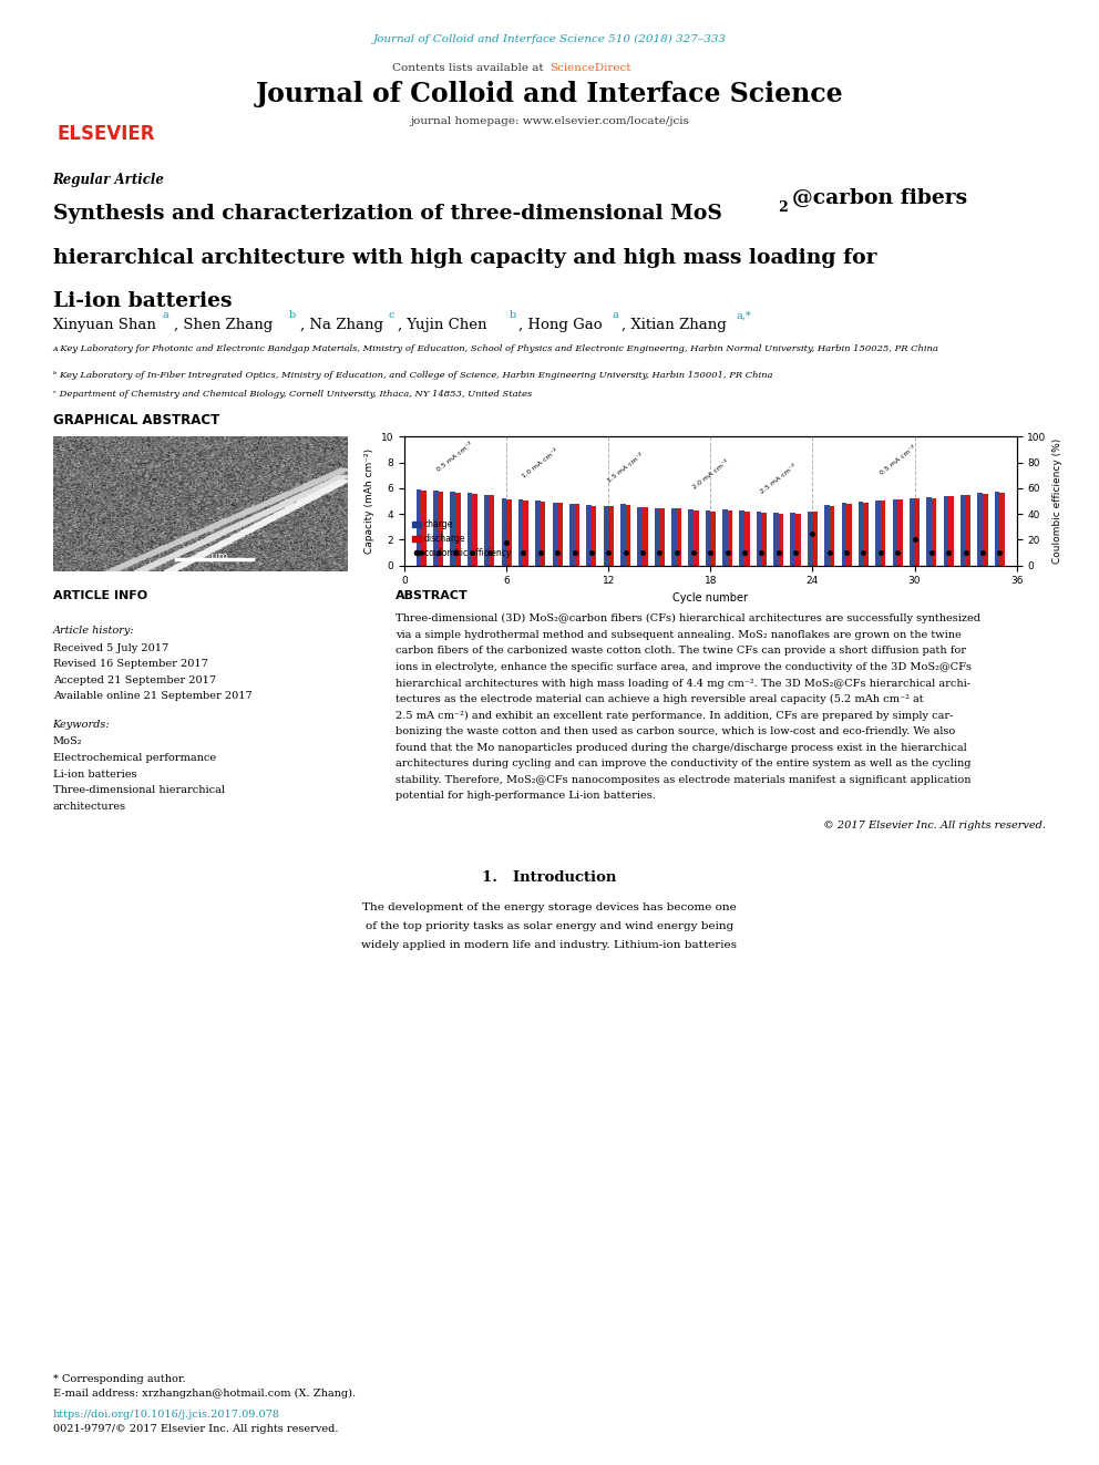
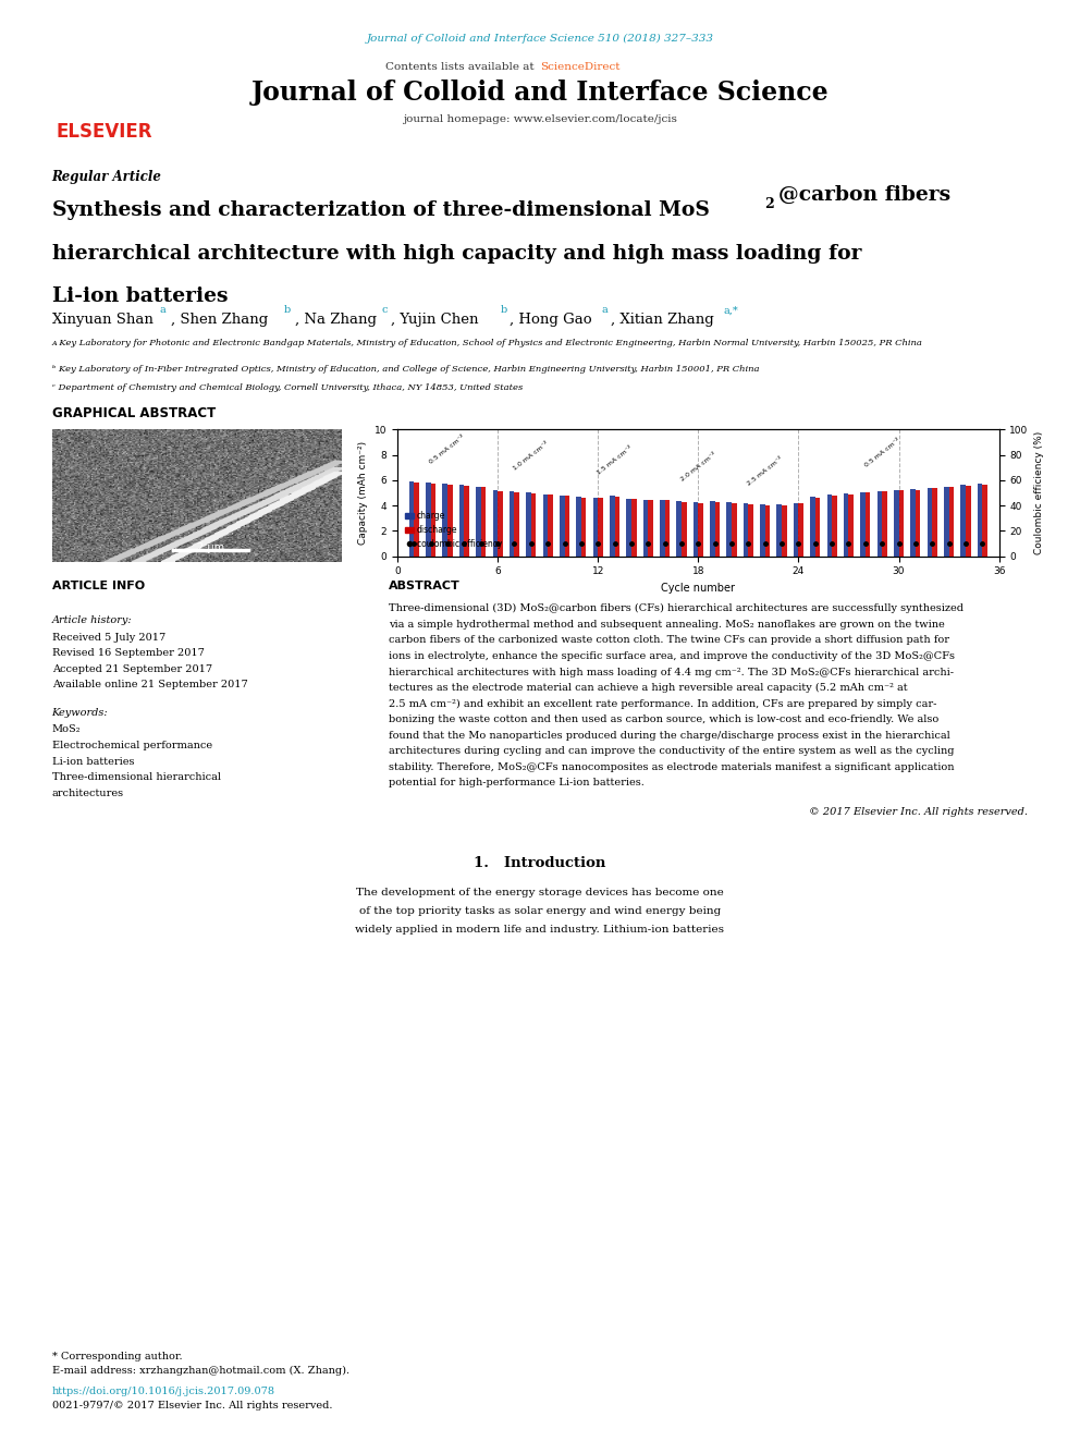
coulombic efficiency/6: 18 -> 10
coulombic efficiency/24: 25 -> 10
coulombic efficiency/30: 20 -> 10
